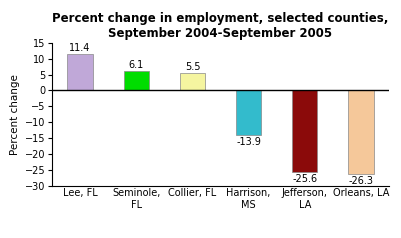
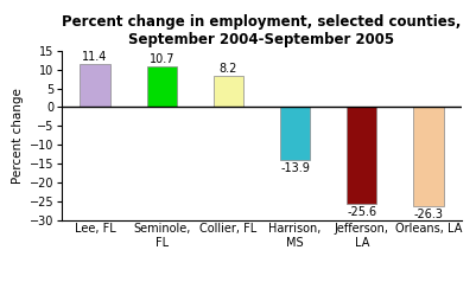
Seminole, FL: 6.1 -> 10.7
Collier, FL: 5.5 -> 8.2
